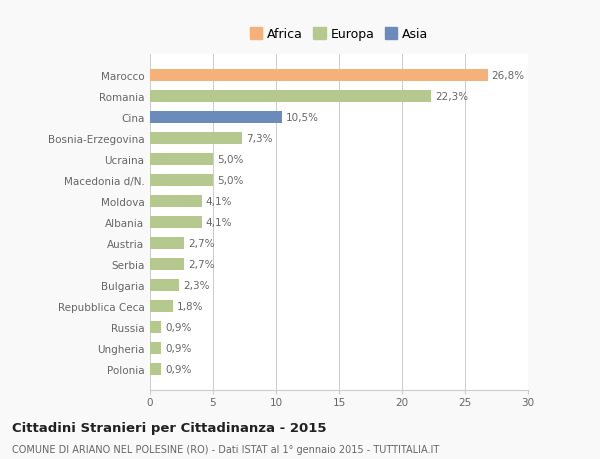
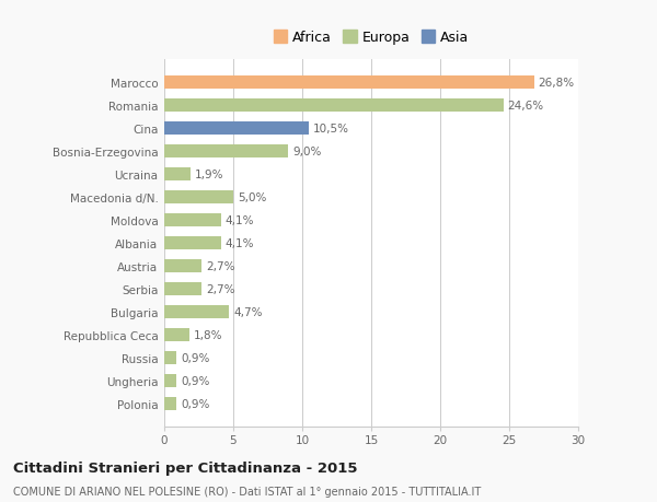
Romania: 22,3% -> 24,6%
Bosnia-Erzegovina: 7,3% -> 9,0%
Ucraina: 5,0% -> 1,9%
Bulgaria: 2,3% -> 4,7%
